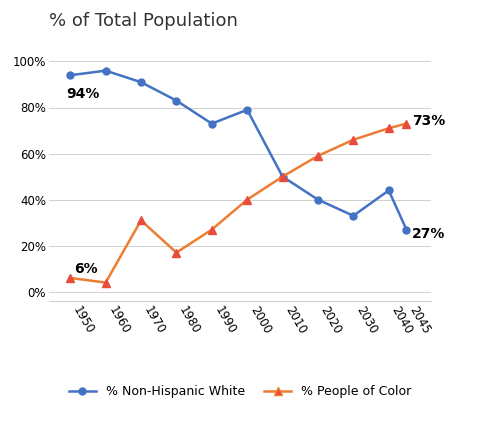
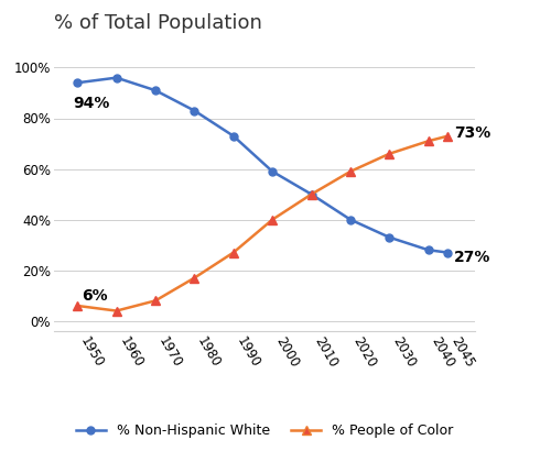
% People of Color/1970: 31% -> 8%
% Non-Hispanic White/2000: 79% -> 59%
% Non-Hispanic White/2040: 44% -> 28%
